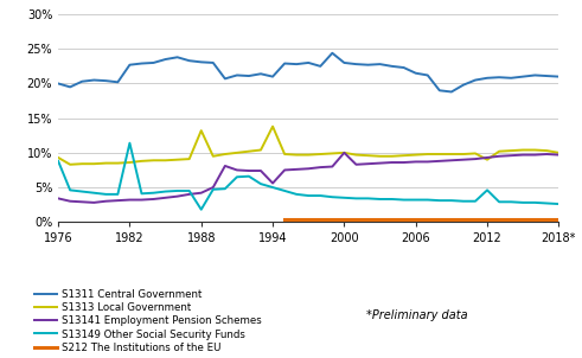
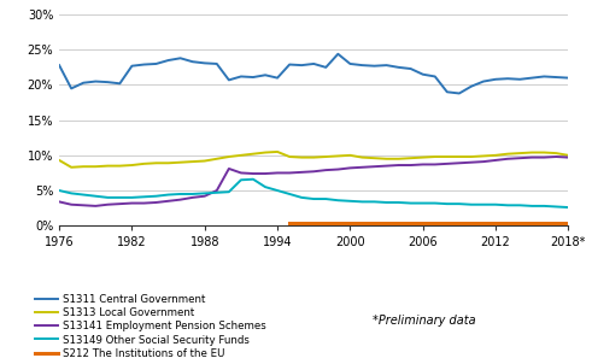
S1311 Central Government/1976: 20.0% -> 22.8%
S13149 Other Social Security Funds/1976: 8.8% -> 5.0%
S13149 Other Social Security Funds/1982: 11.4% -> 4.0%
S1313 Local Government/1988: 13.2% -> 9.2%
S13149 Other Social Security Funds/1988: 1.8% -> 4.6%
S1313 Local Government/1994: 13.8% -> 10.5%
S13141 Employment Pension Schemes/1994: 5.6% -> 7.5%
S13141 Employment Pension Schemes/2000: 10.0% -> 8.2%
S1313 Local Government/2012: 9.0% -> 10.0%
S13149 Other Social Security Funds/2012: 4.6% -> 3.0%
